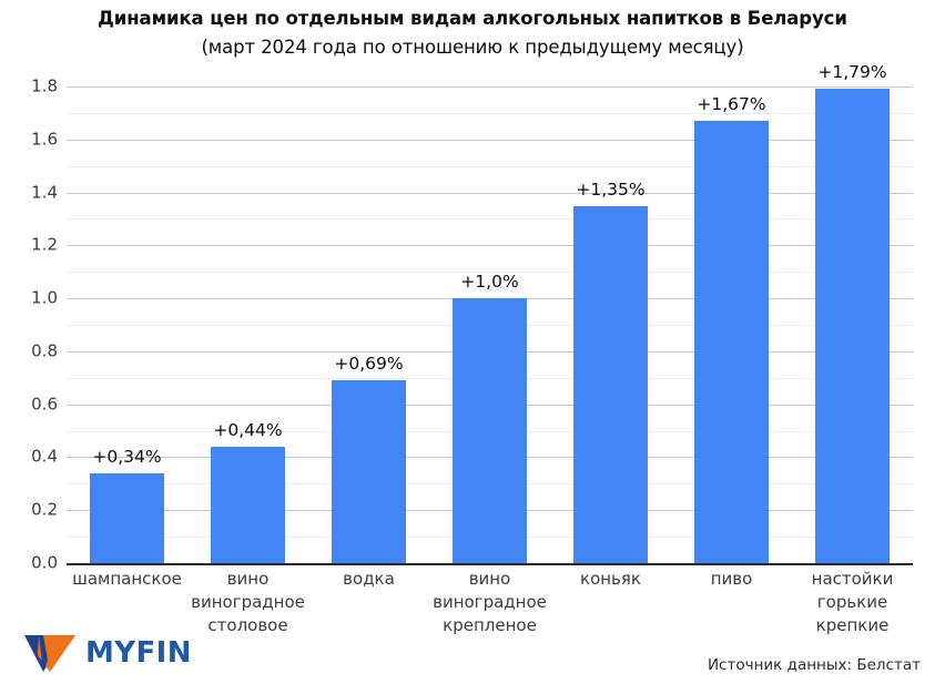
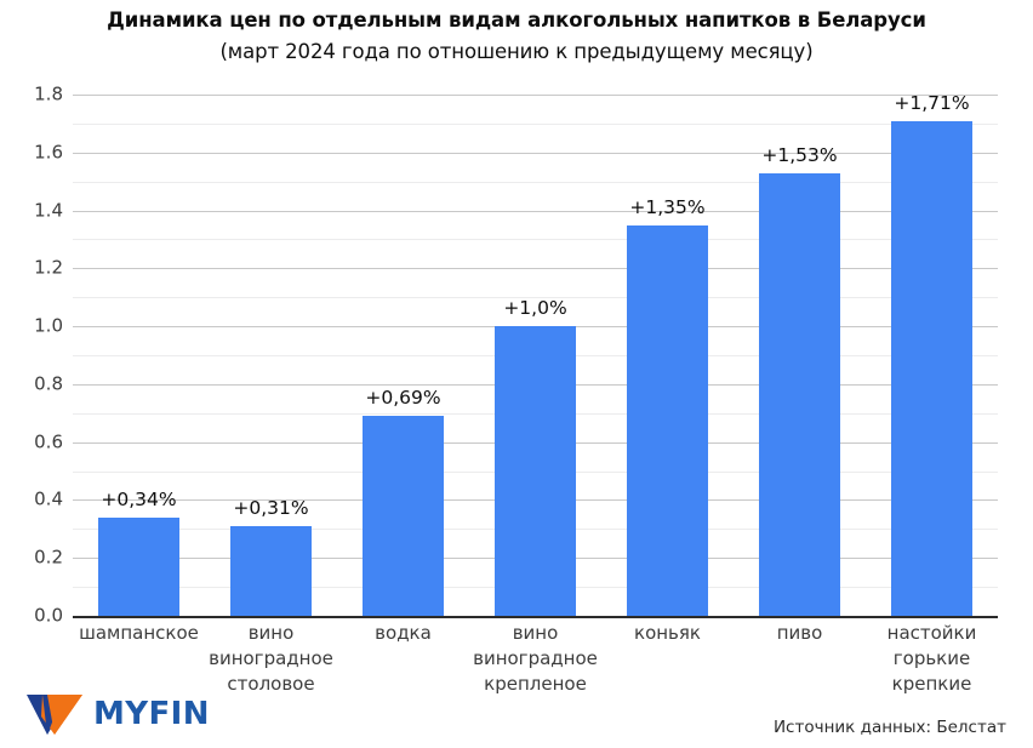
вино виноградное столовое: +0,44% -> +0,31%
пиво: +1,67% -> +1,53%
настойки горькие крепкие: +1,79% -> +1,71%
